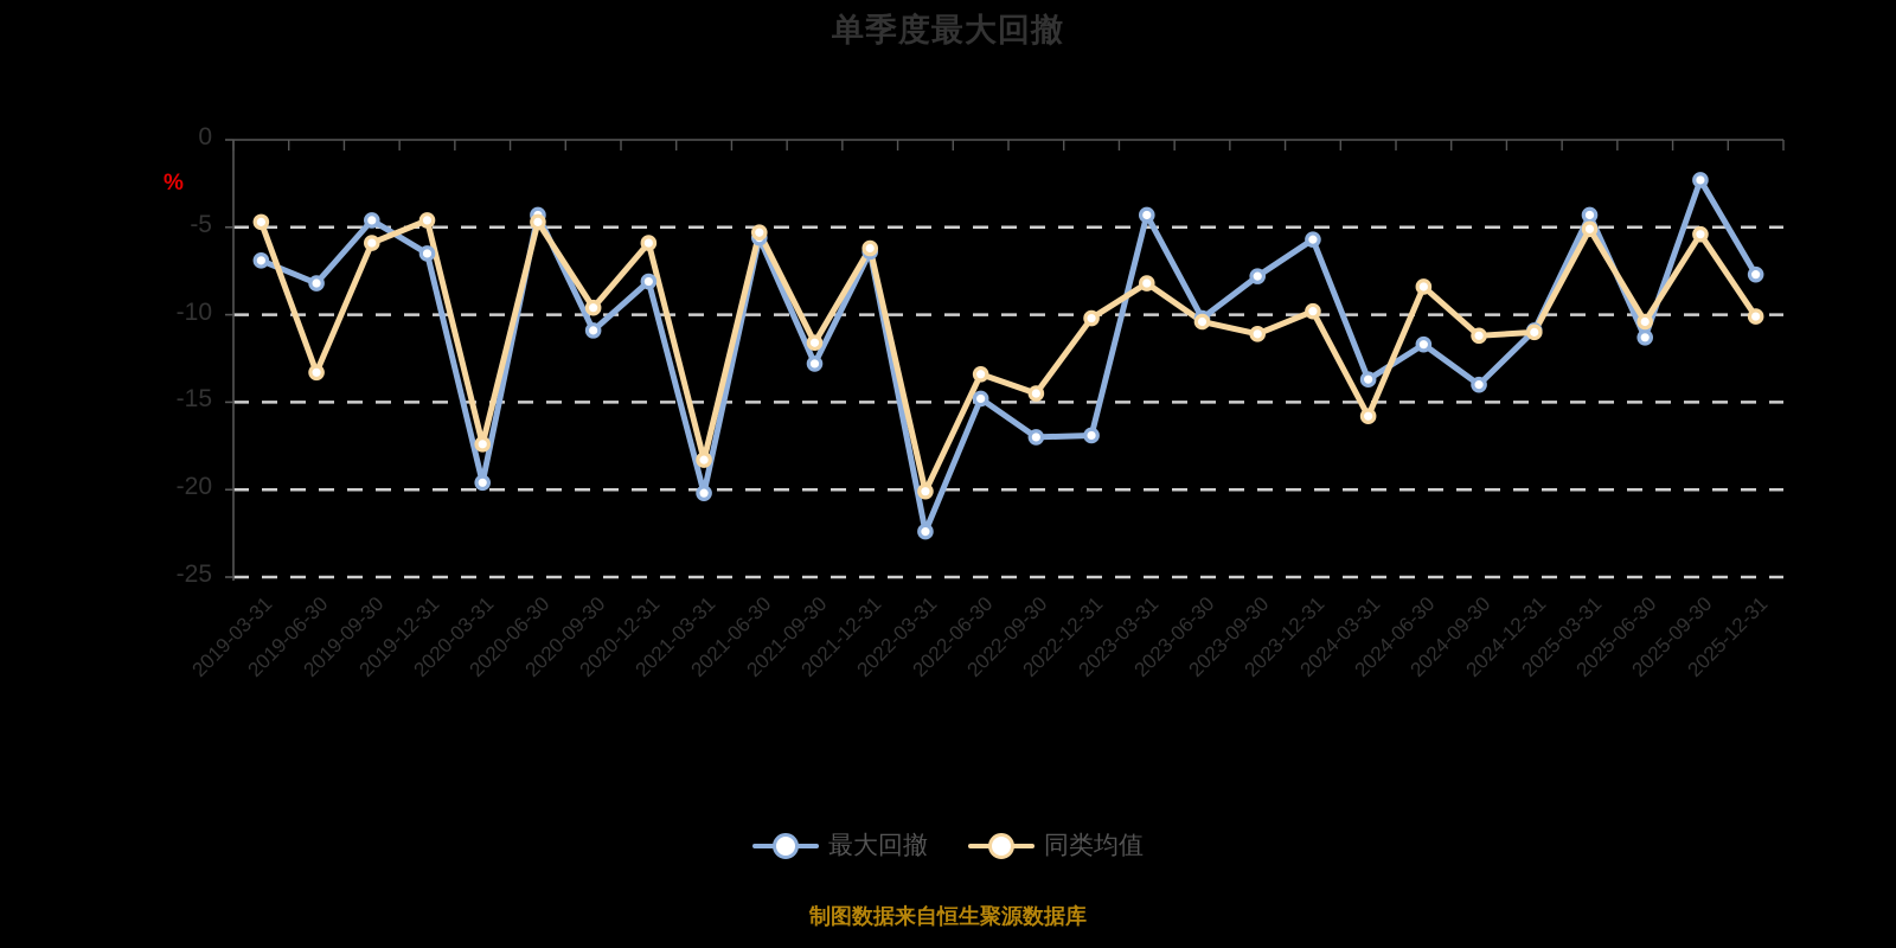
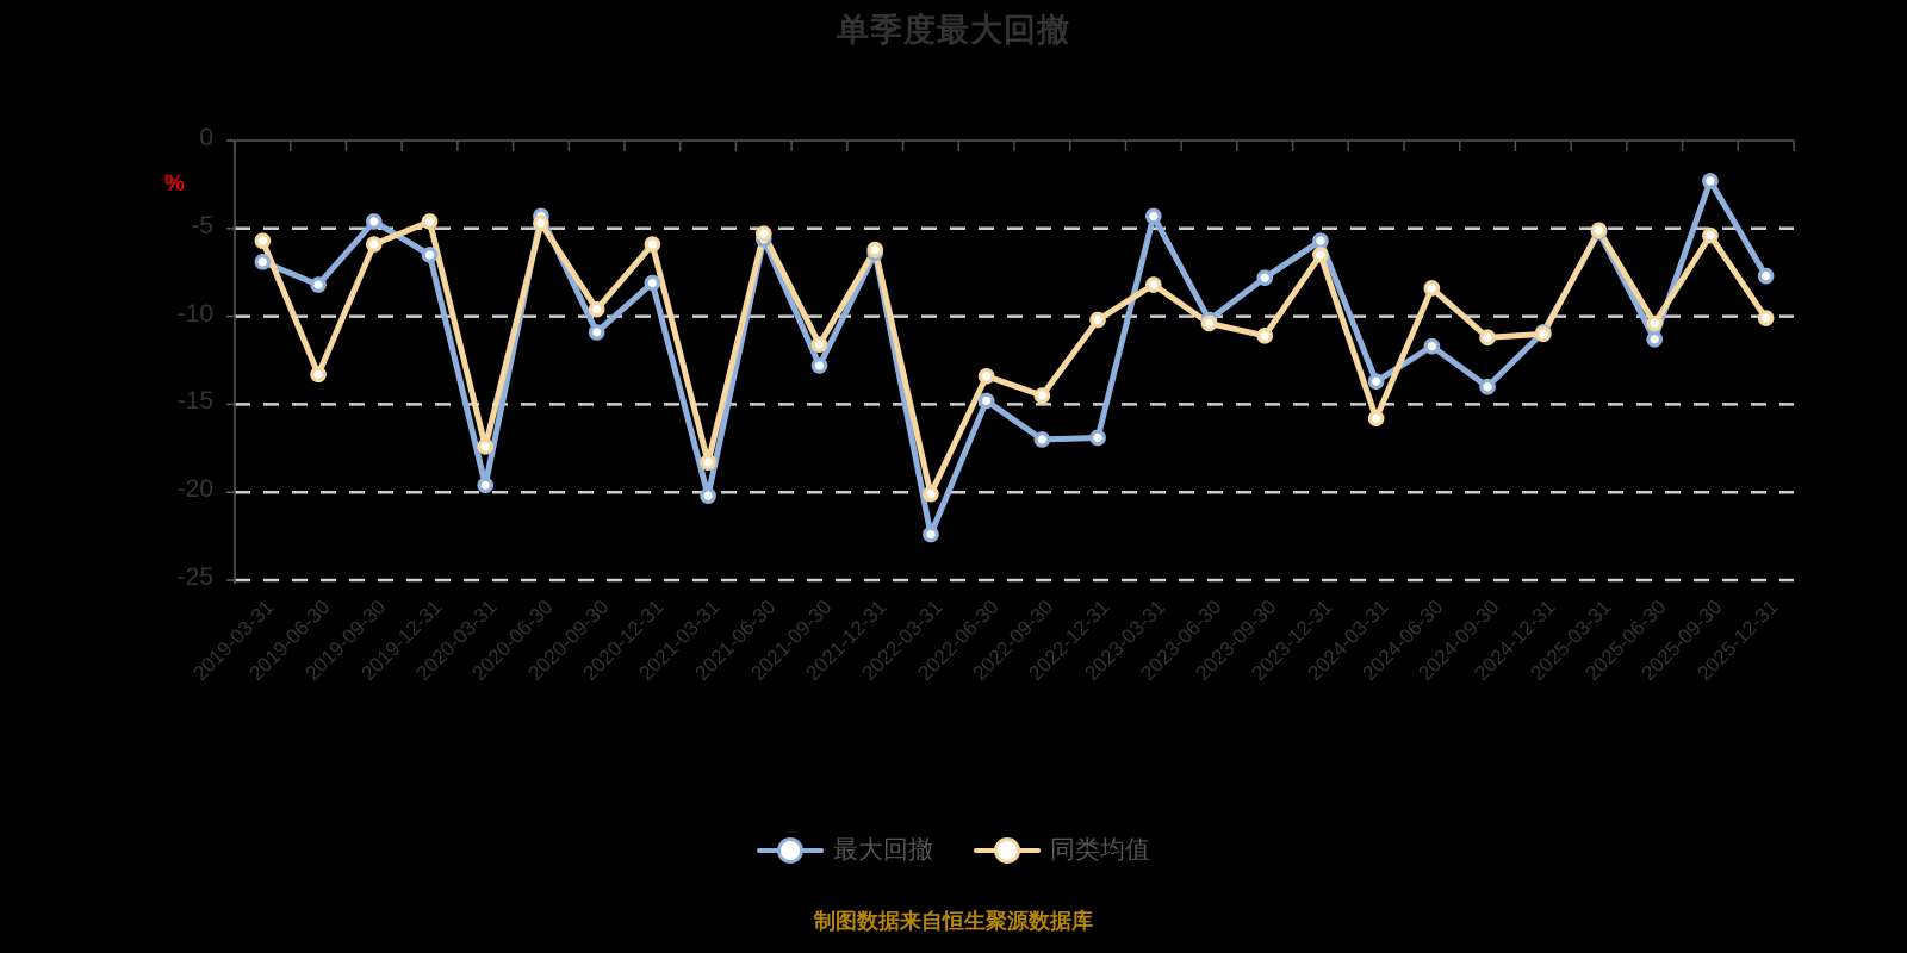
同类均值/2019-03-31: -4.7 -> -5.7
同类均值/2023-12-31: -9.8 -> -6.5
最大回撤/2025-03-31: -4.3 -> -5.2
